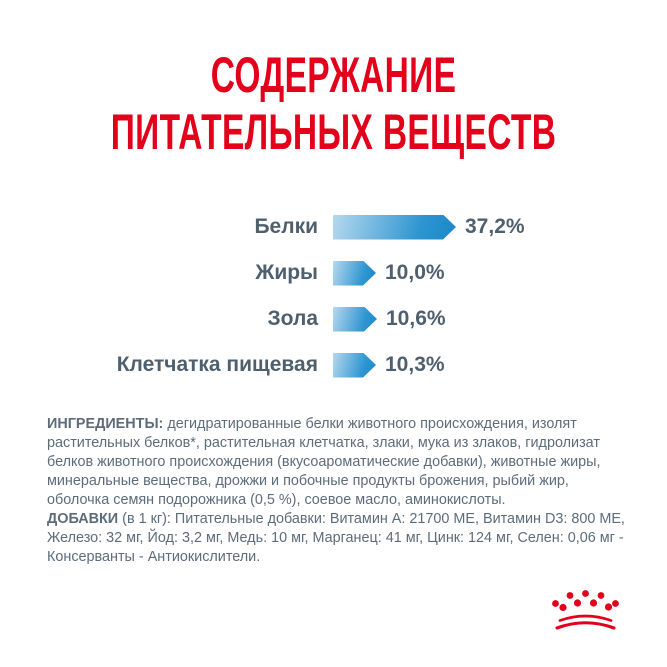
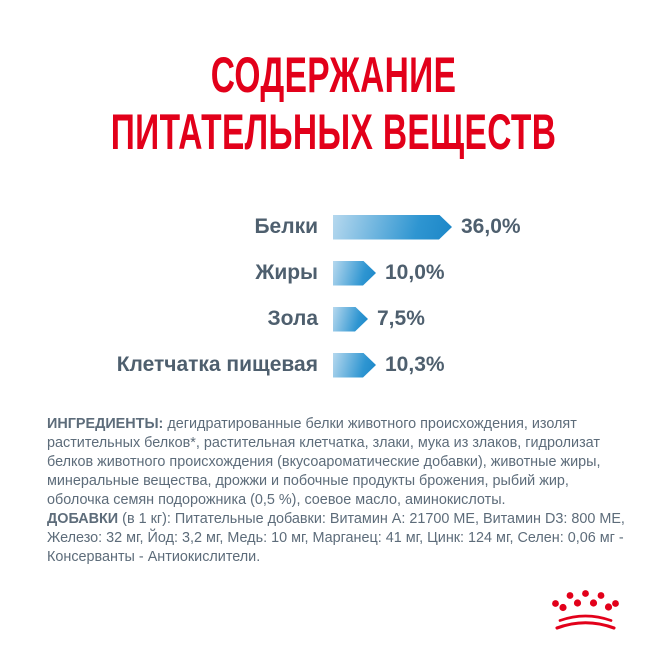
Белки: 37,2% -> 36,0%
Зола: 10,6% -> 7,5%
